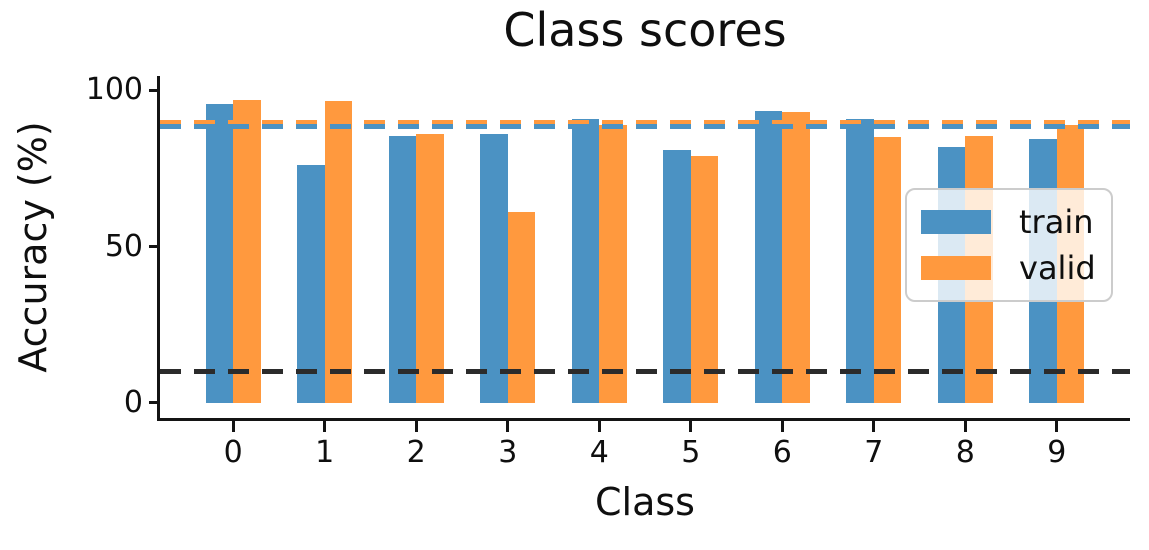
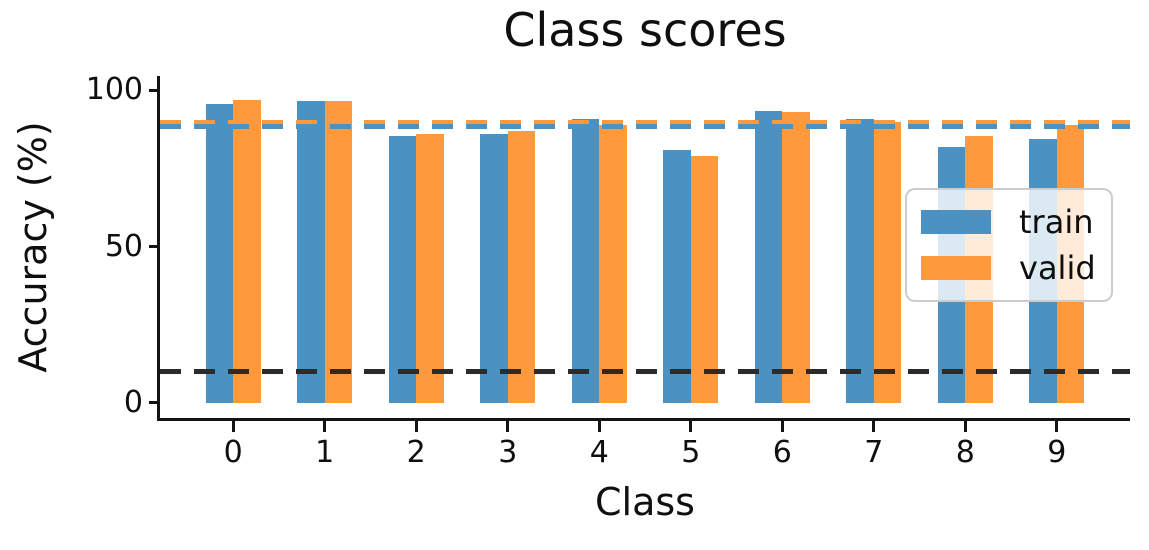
train/1: 76 -> 96
valid/3: 61 -> 87
valid/7: 85 -> 90
